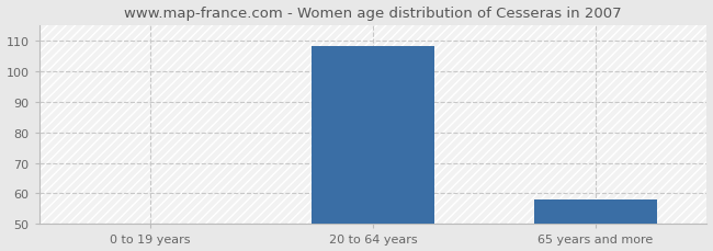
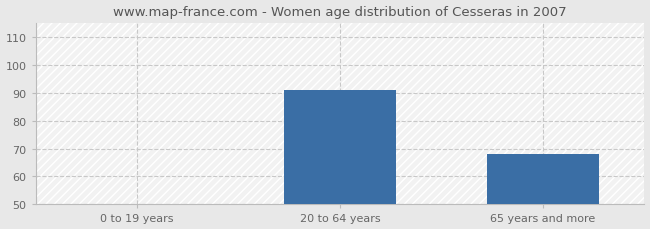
20 to 64 years: 108 -> 91
65 years and more: 58 -> 68
